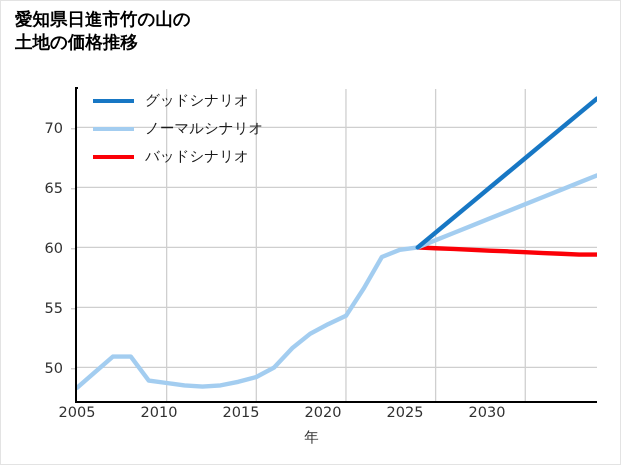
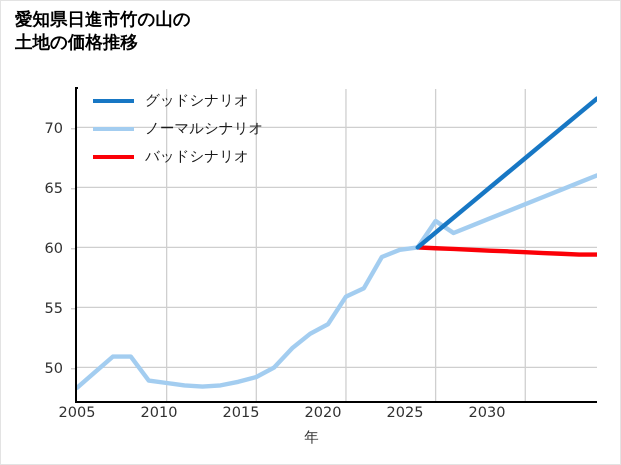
ノーマルシナリオ/2020: 54.3 -> 55.9
ノーマルシナリオ/2025: 60.6 -> 62.2
